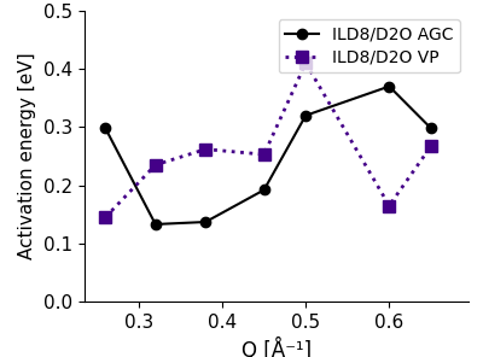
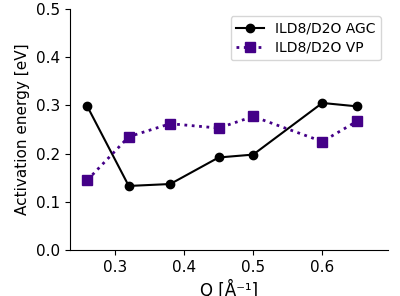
ILD8/D2O AGC/0.5: 0.320 -> 0.198
ILD8/D2O VP/0.5: 0.410 -> 0.277
ILD8/D2O AGC/0.6: 0.370 -> 0.305
ILD8/D2O VP/0.6: 0.165 -> 0.225
